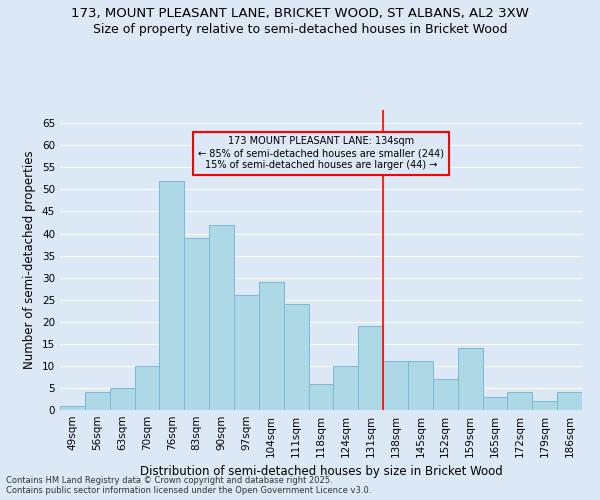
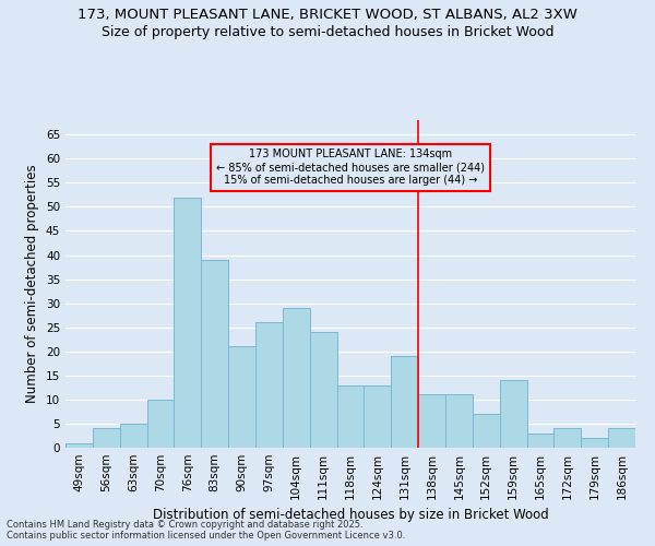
90sqm: 42 -> 21
118sqm: 6 -> 13
124sqm: 10 -> 13
